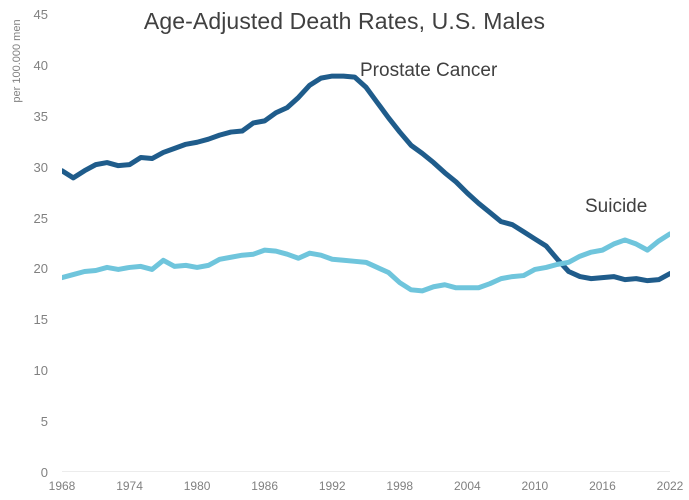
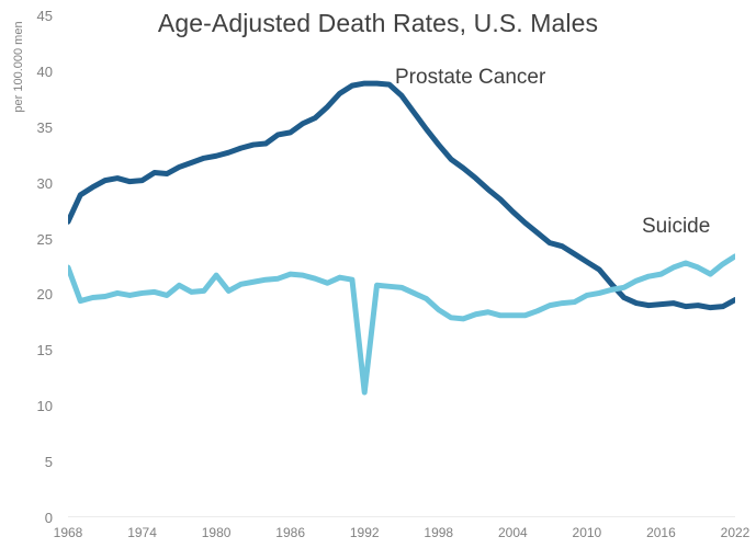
Prostate Cancer/1968: 29.6 -> 26.5
Suicide/1968: 19.1 -> 22.4
Suicide/1980: 20.1 -> 21.7
Suicide/1992: 20.9 -> 11.2
